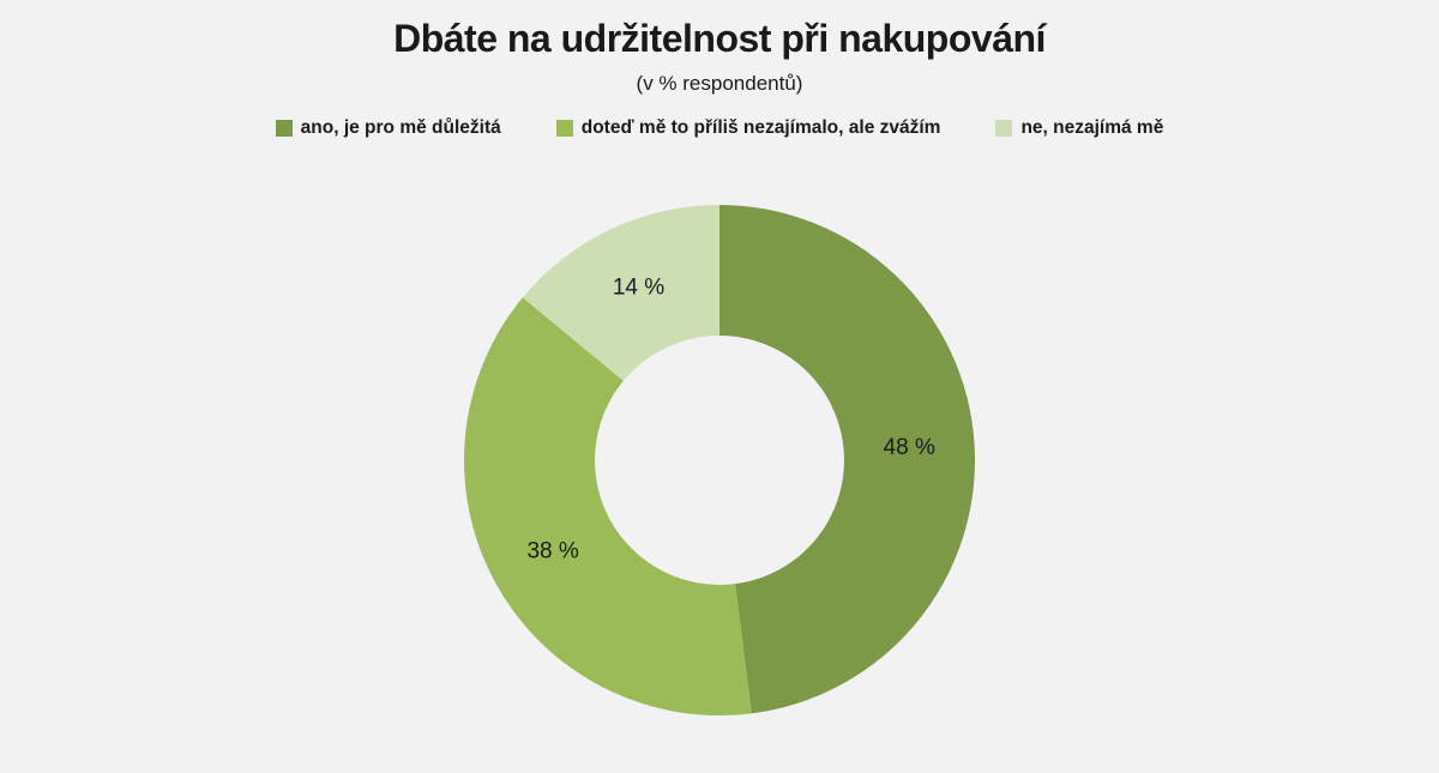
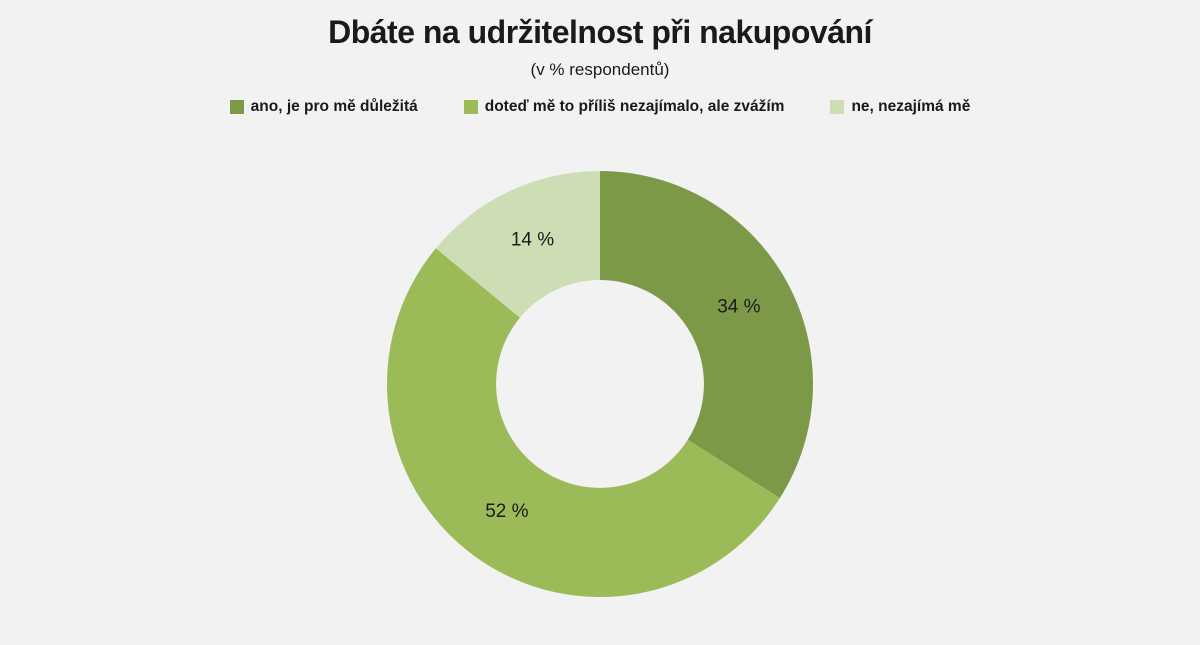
ano, je pro mě důležitá: 48 -> 34
doteď mě to příliš nezajímalo, ale zvážím: 38 -> 52
